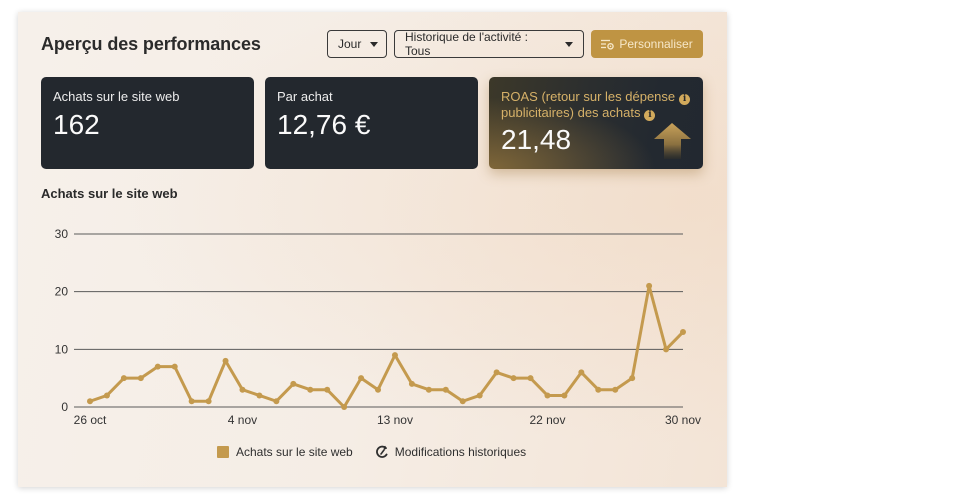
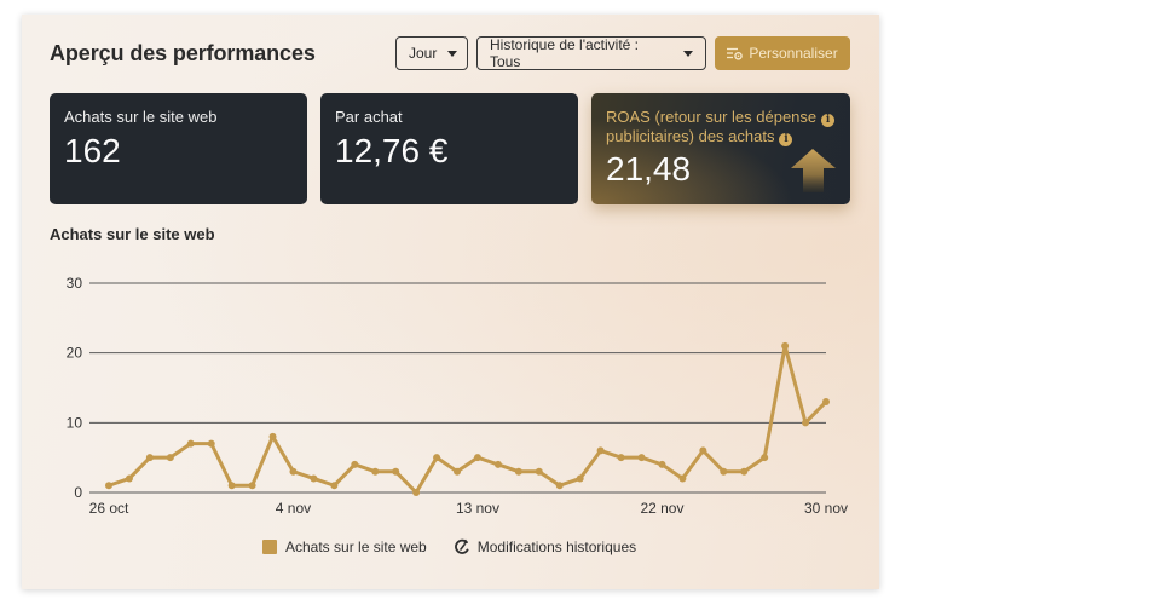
13 nov: 9 -> 5
22 nov: 2 -> 4
